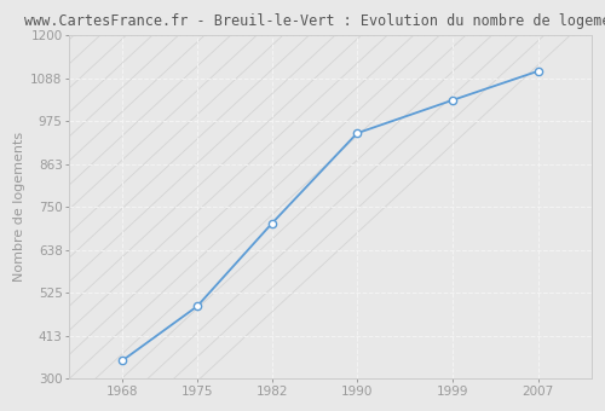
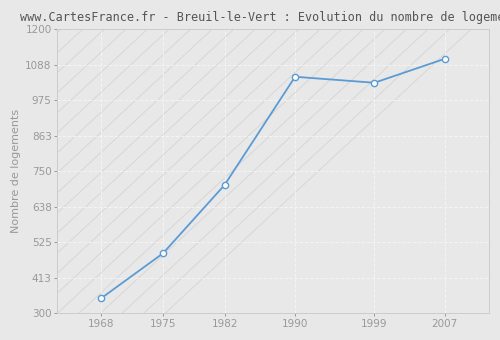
1990: 944 -> 1050
